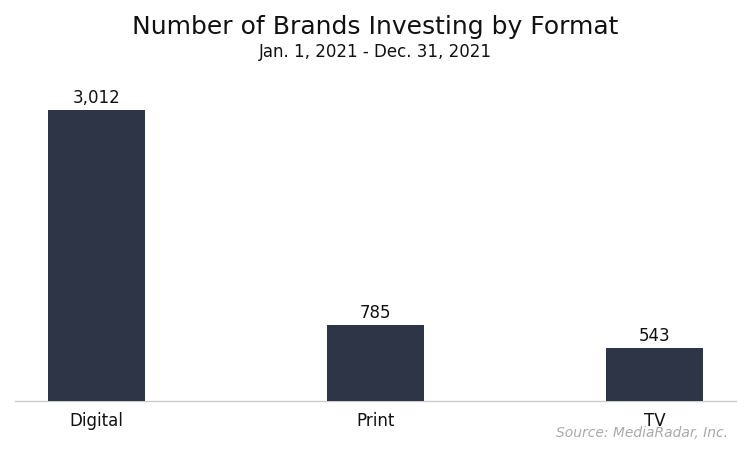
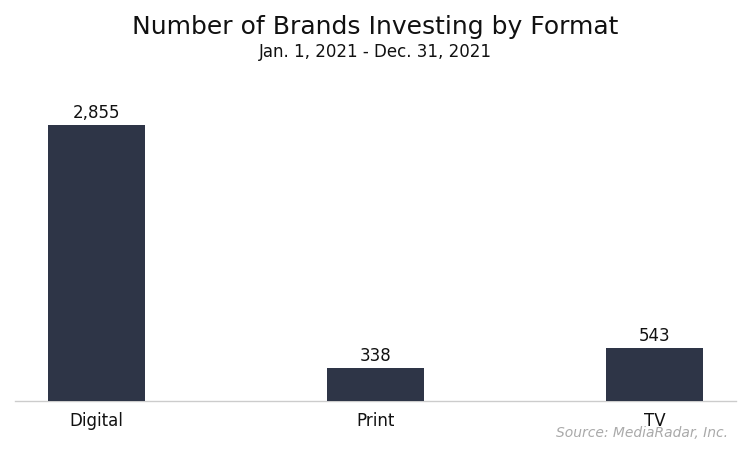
Digital: 3,012 -> 2,855
Print: 785 -> 338
